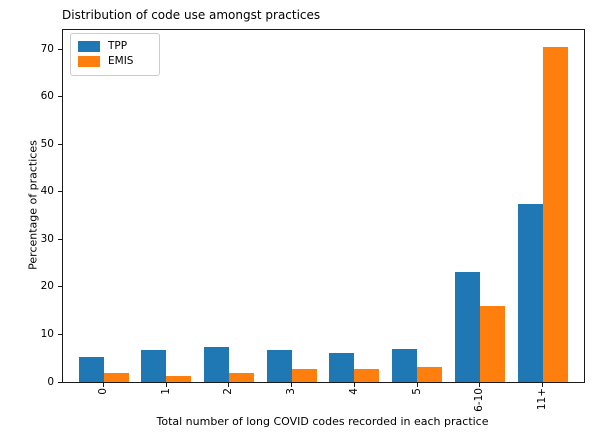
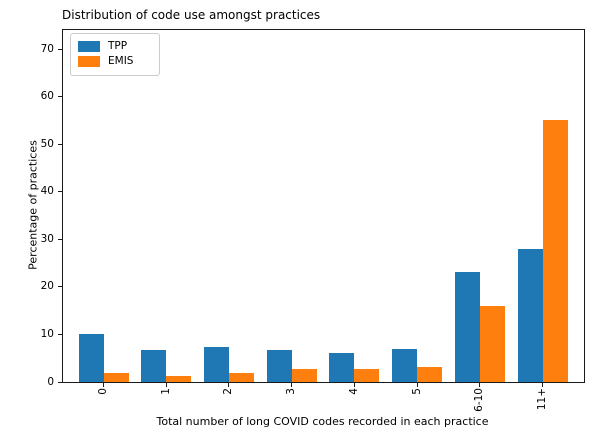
TPP/0: 5 -> 10
TPP/11+: 38 -> 28
EMIS/11+: 70 -> 55
